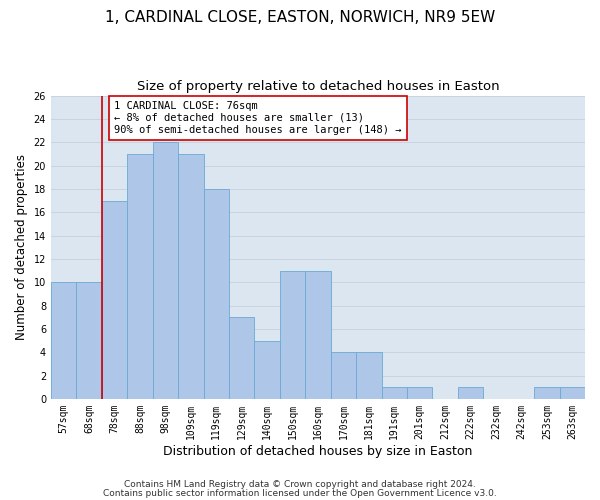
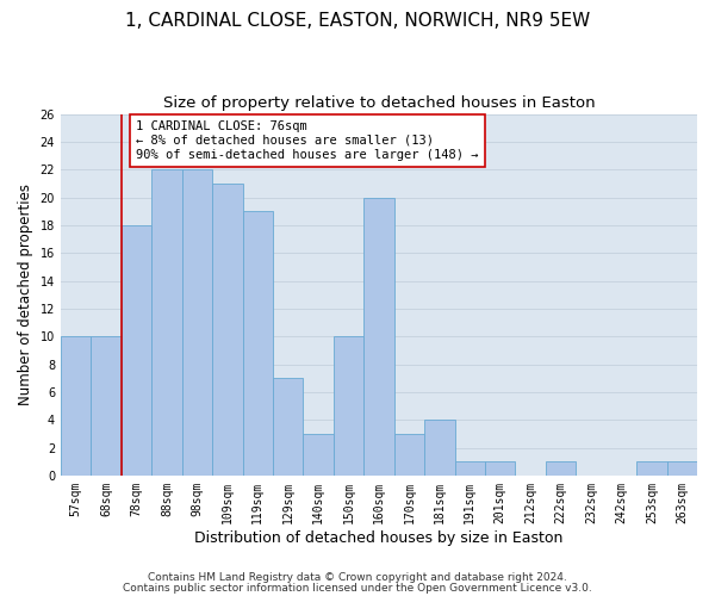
78sqm: 17 -> 18
88sqm: 21 -> 22
119sqm: 18 -> 19
140sqm: 5 -> 3
150sqm: 11 -> 10
160sqm: 11 -> 20
170sqm: 4 -> 3
